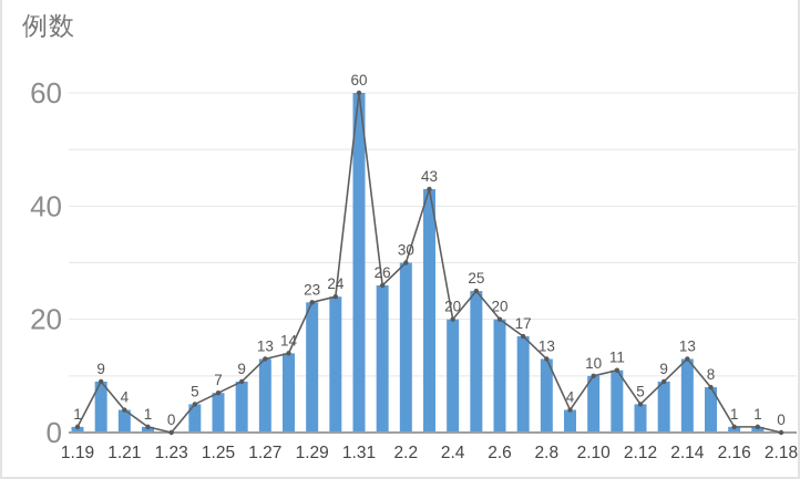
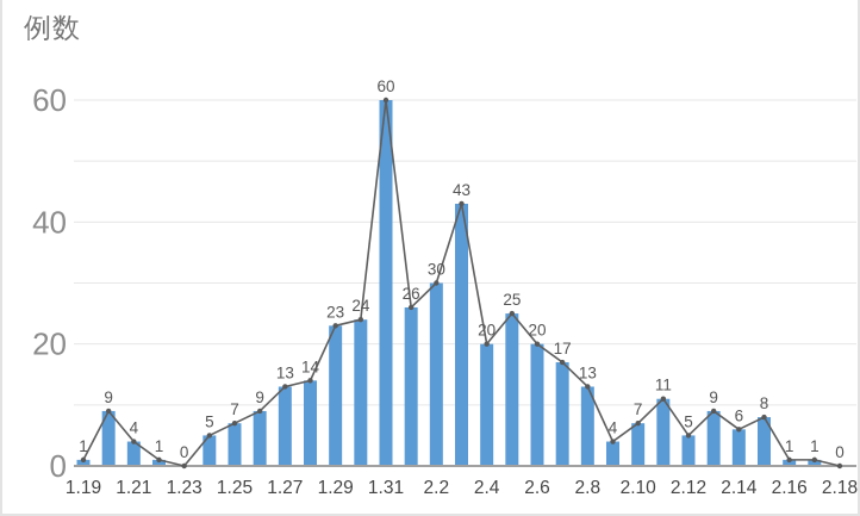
2.10: 10 -> 7
2.14: 13 -> 6
